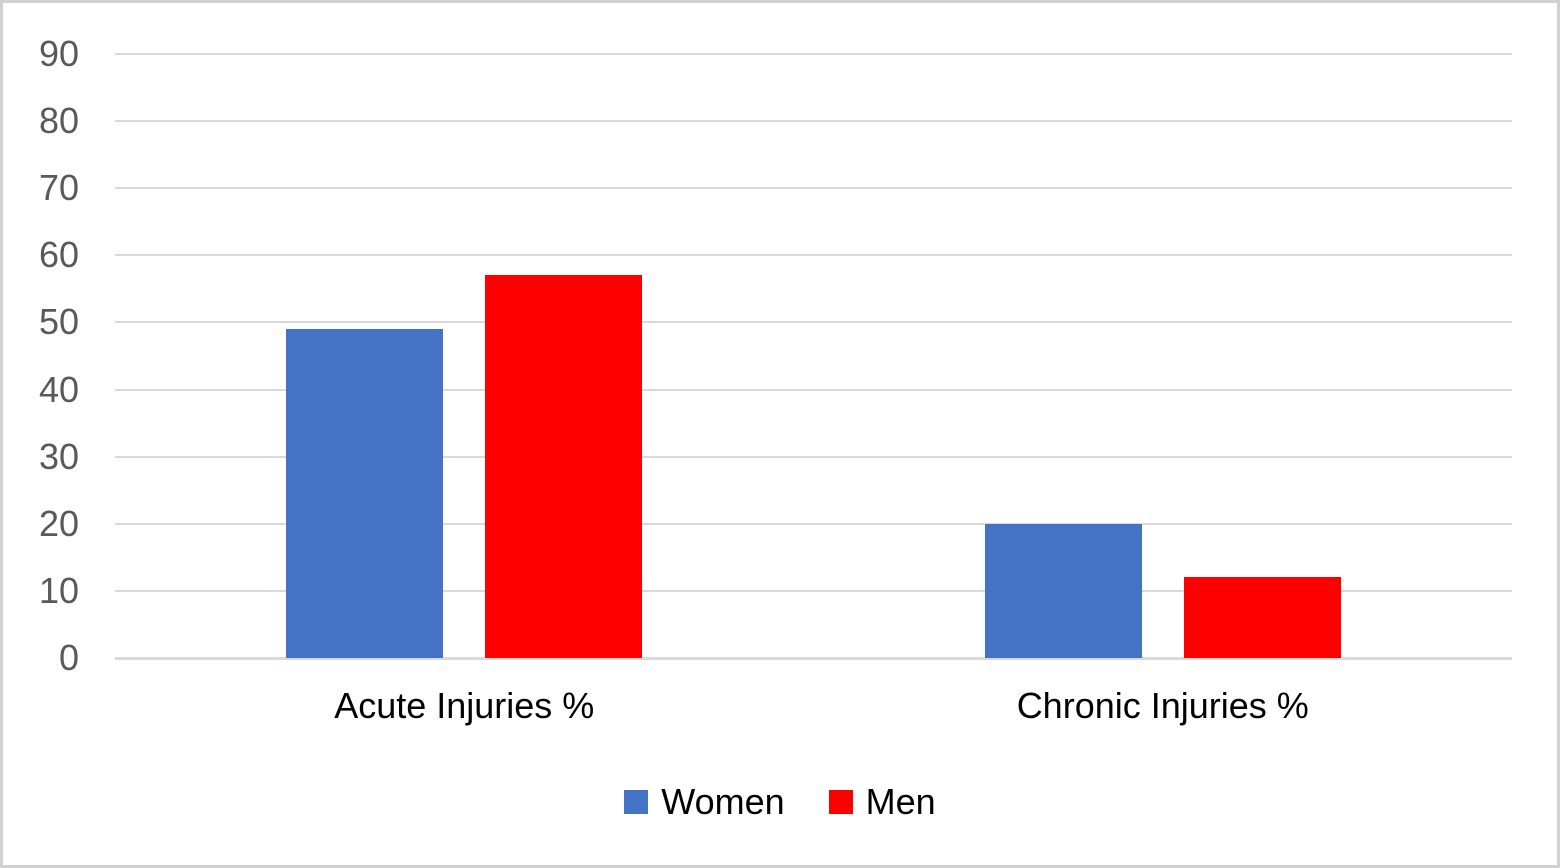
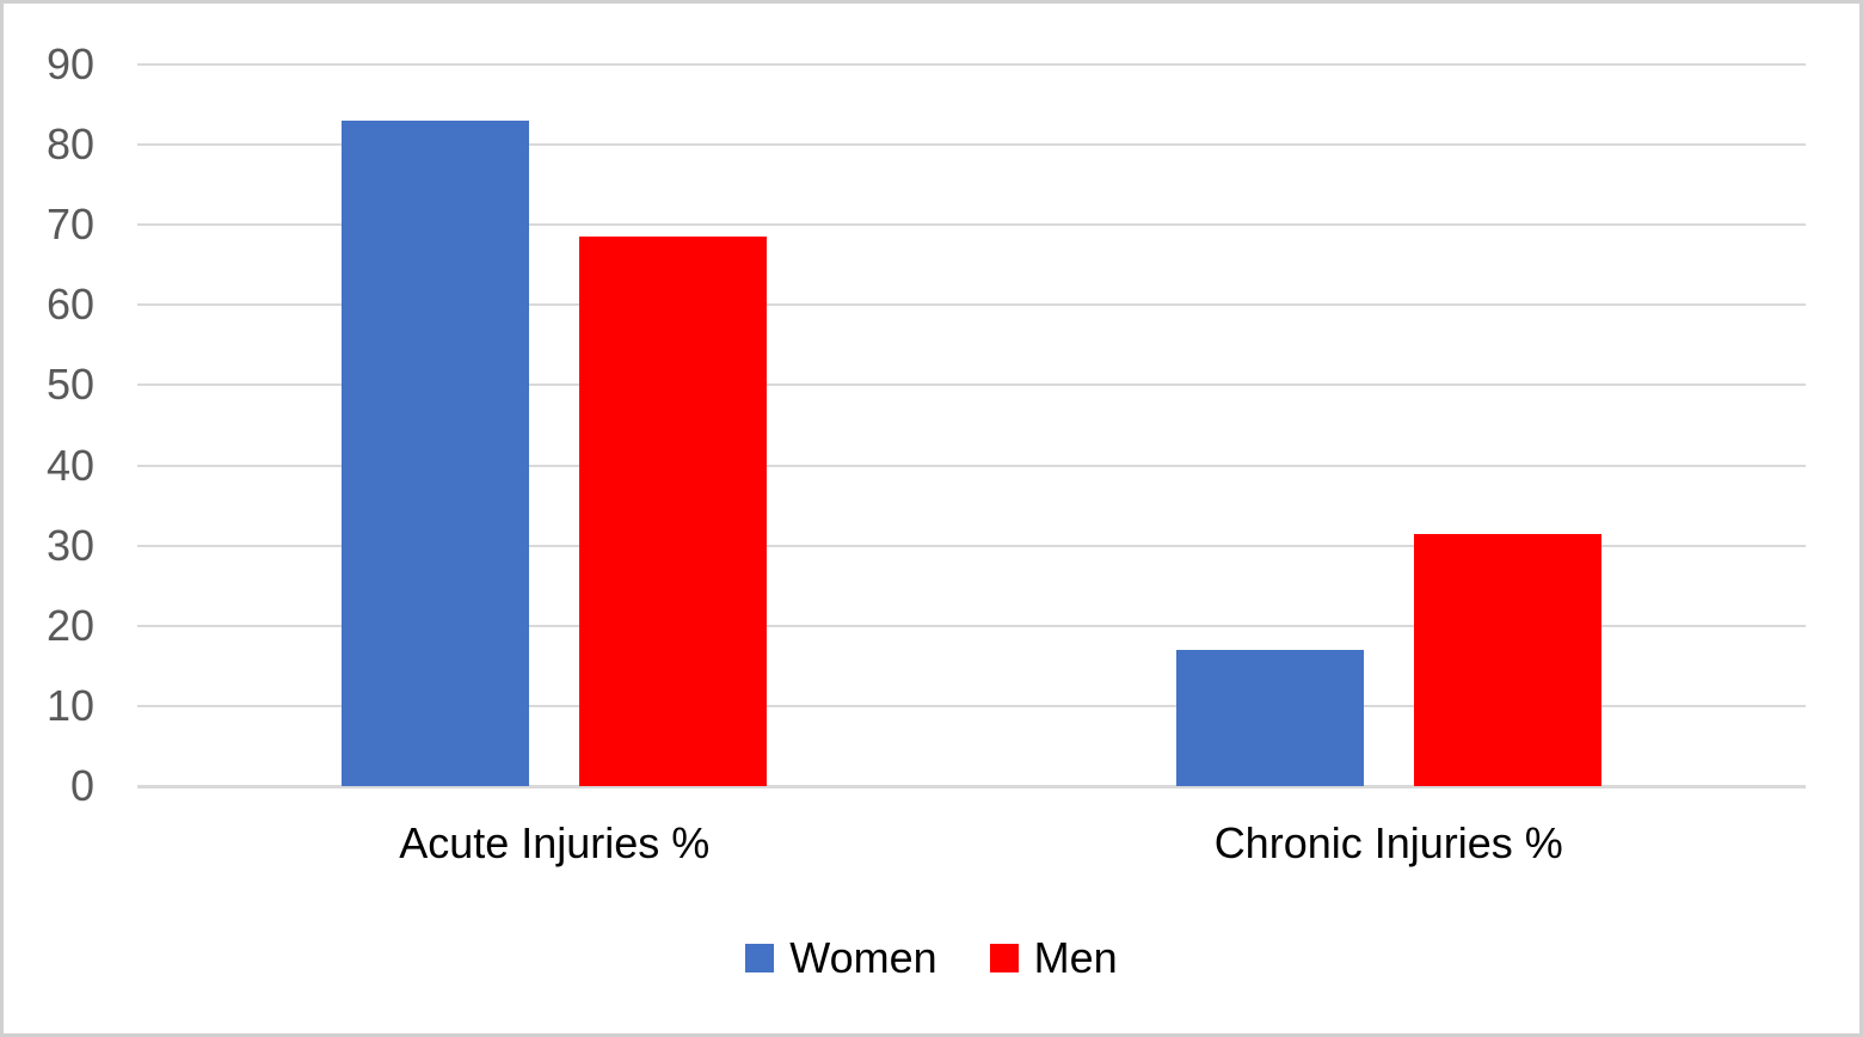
Women/Acute Injuries %: 49 -> 83
Men/Acute Injuries %: 57 -> 68
Women/Chronic Injuries %: 20 -> 17
Men/Chronic Injuries %: 12 -> 32
